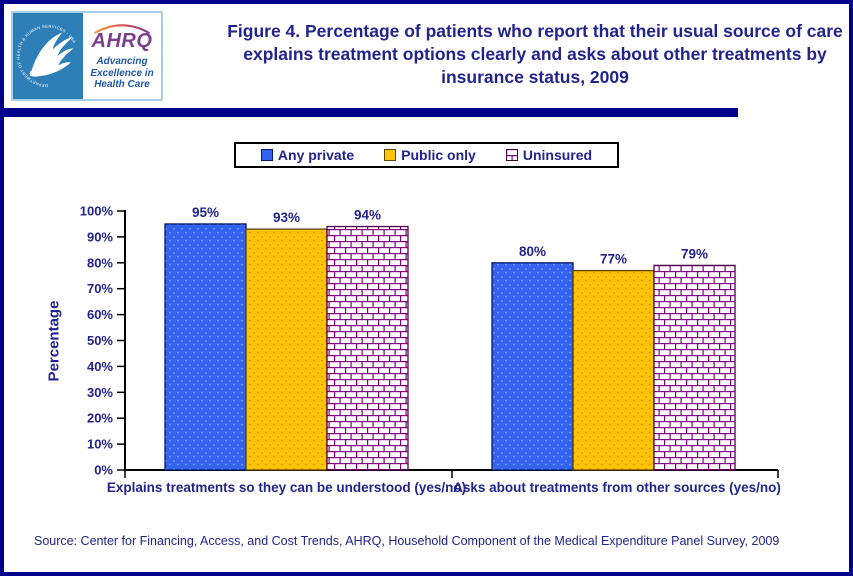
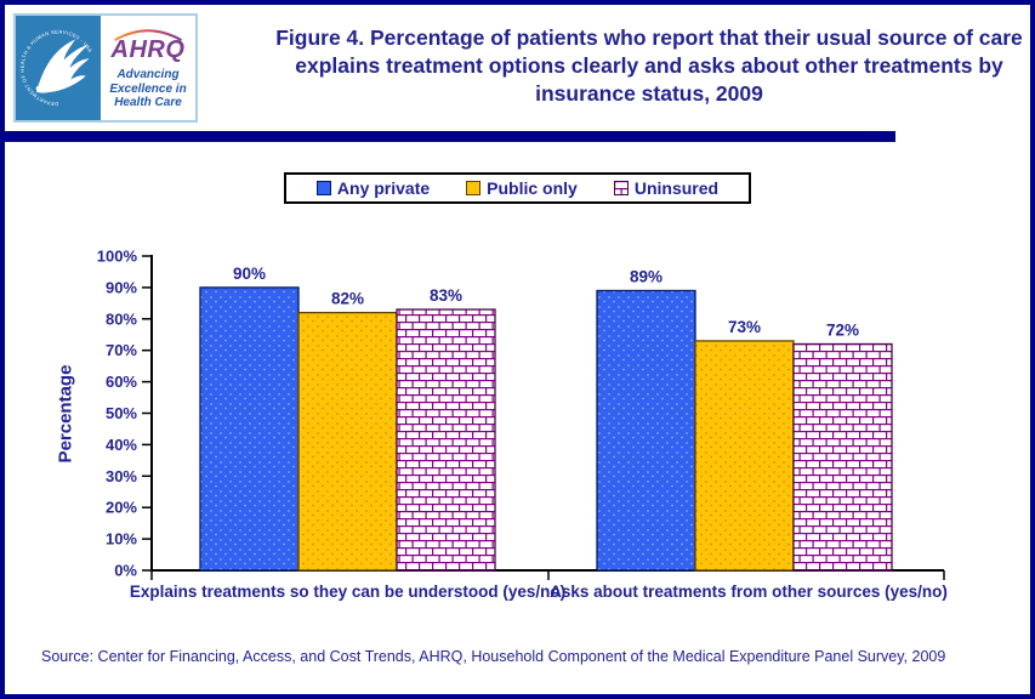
Any private/Explains treatments so they can be understood (yes/no): 95% -> 90%
Public only/Explains treatments so they can be understood (yes/no): 93% -> 82%
Uninsured/Explains treatments so they can be understood (yes/no): 94% -> 83%
Any private/Asks about treatments from other sources (yes/no): 80% -> 89%
Public only/Asks about treatments from other sources (yes/no): 77% -> 73%
Uninsured/Asks about treatments from other sources (yes/no): 79% -> 72%
